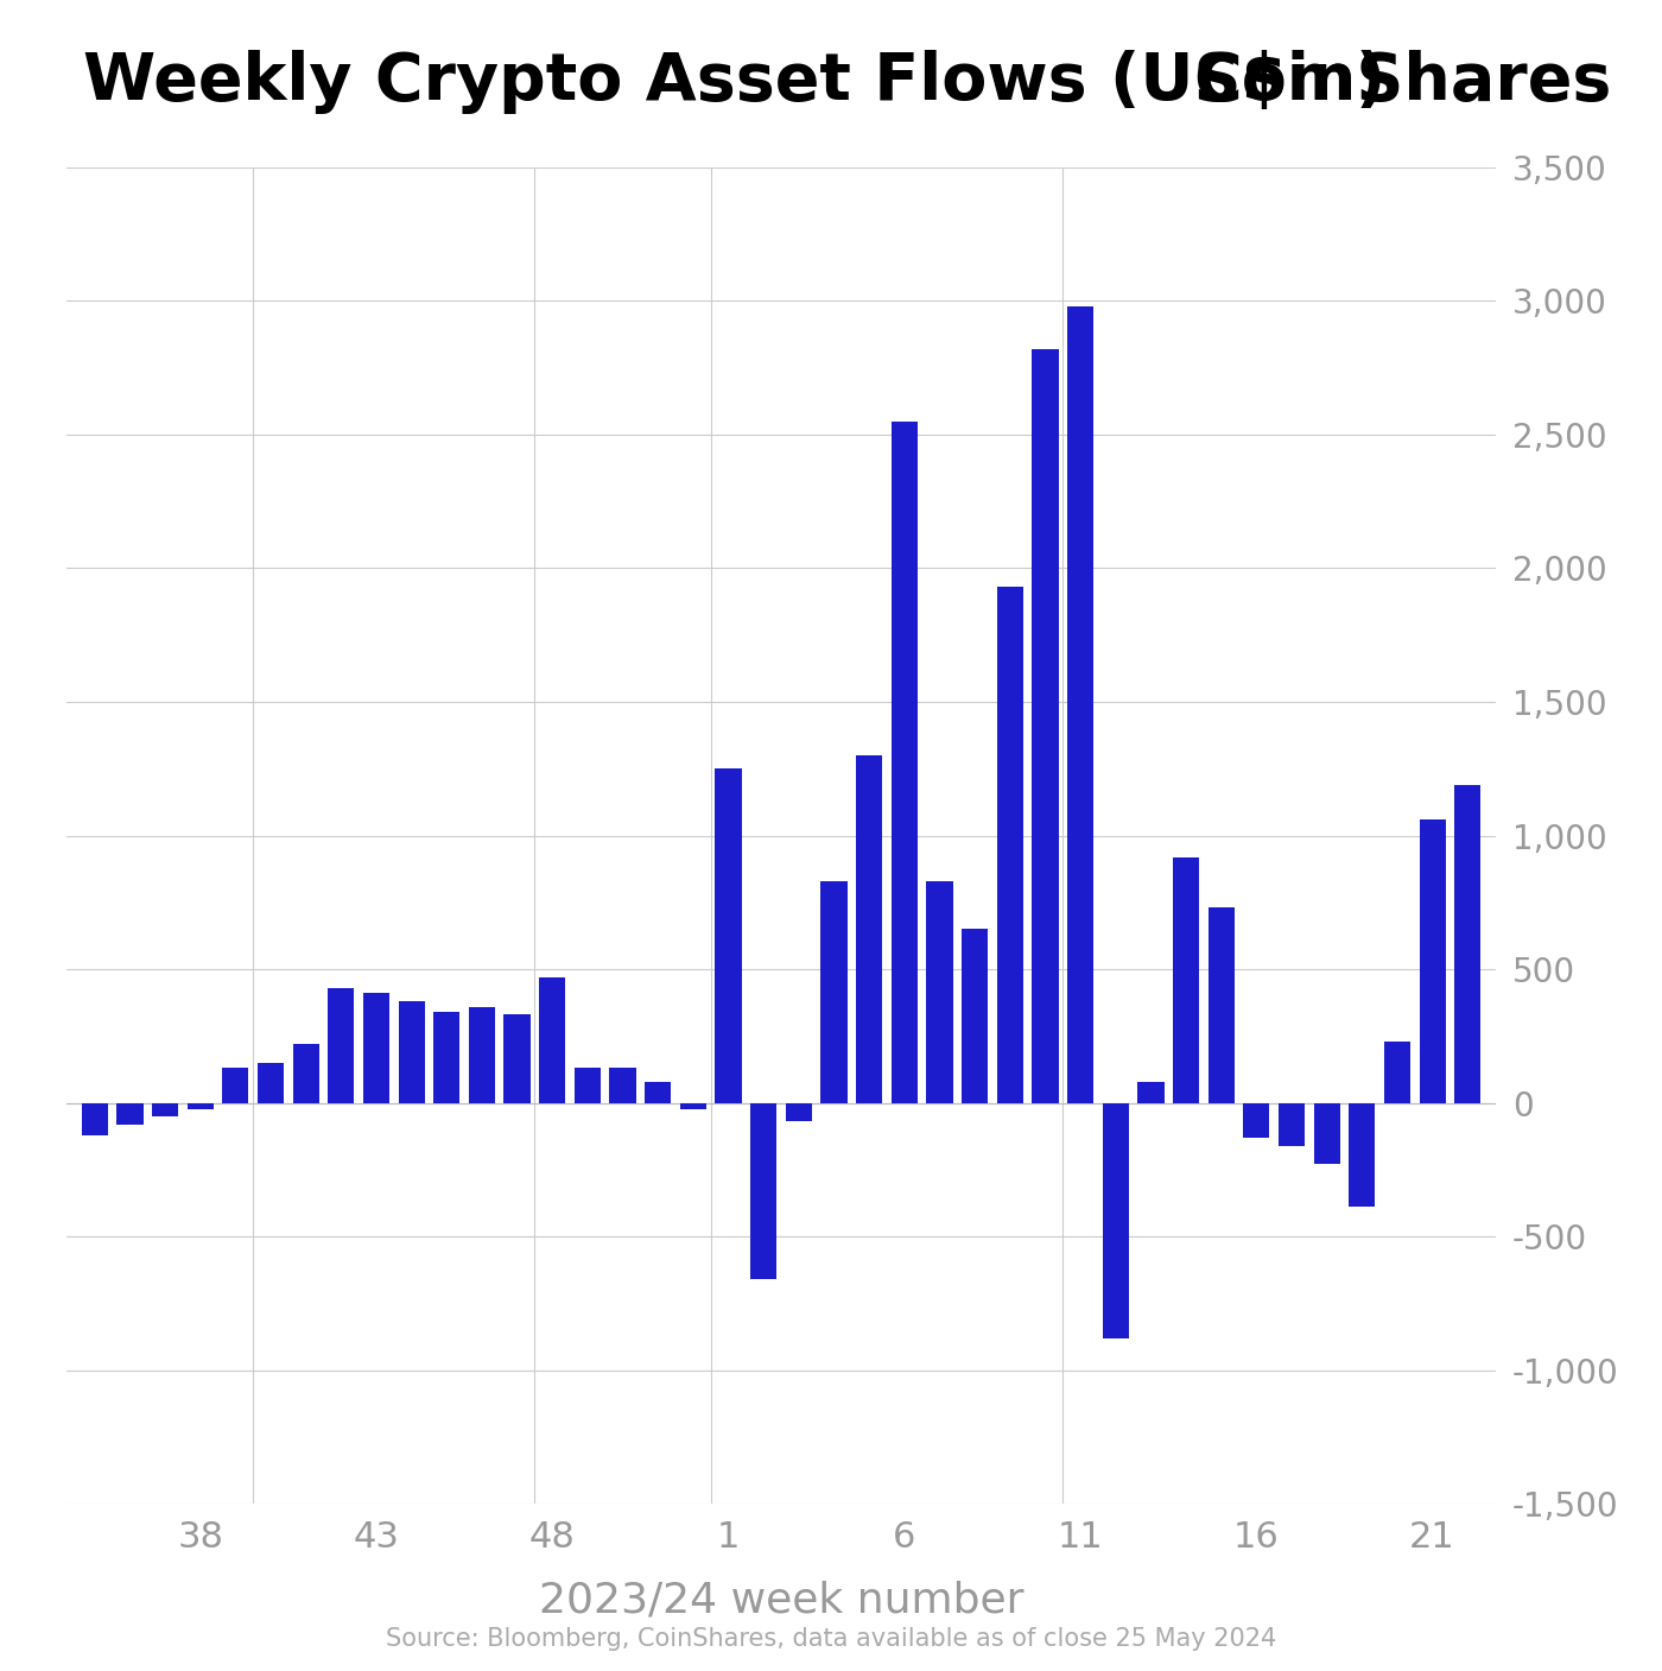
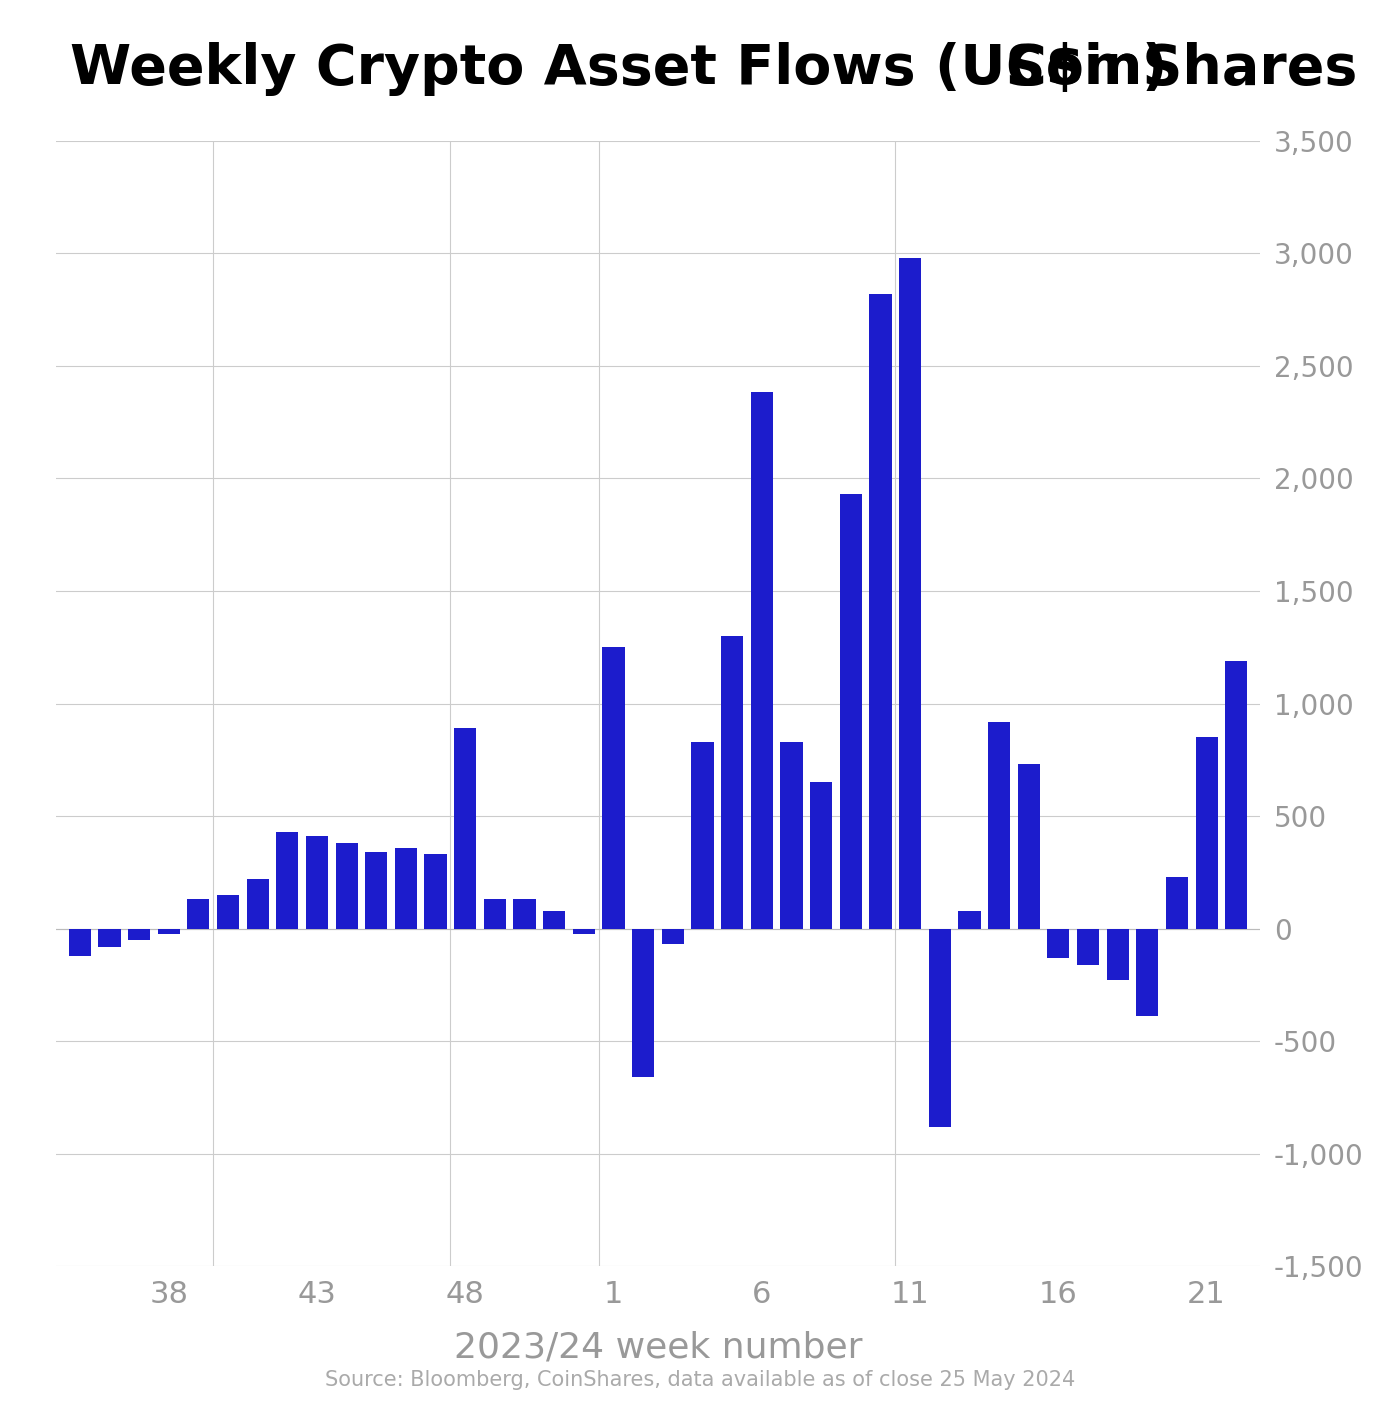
48: 470 -> 890
6: 2,550 -> 2,385
21: 1,060 -> 850
